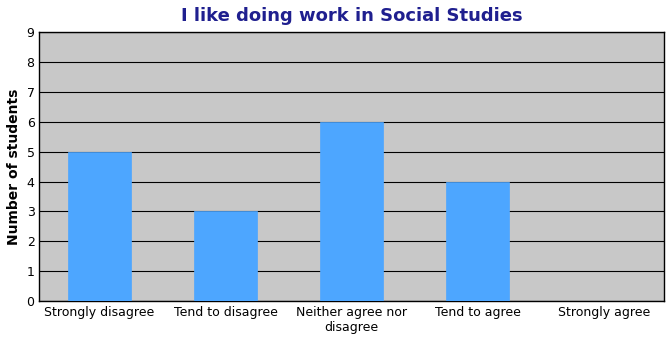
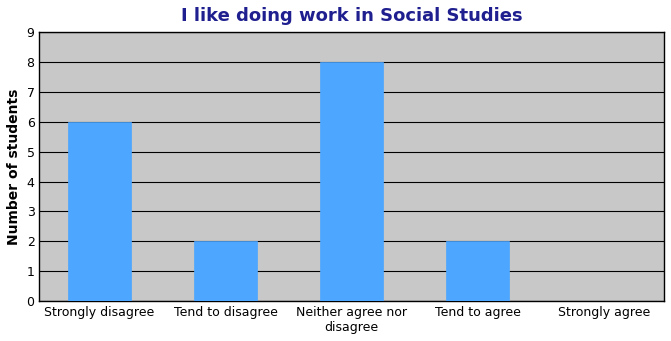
Strongly disagree: 5 -> 6
Tend to disagree: 3 -> 2
Neither agree nor disagree: 6 -> 8
Tend to agree: 4 -> 2
